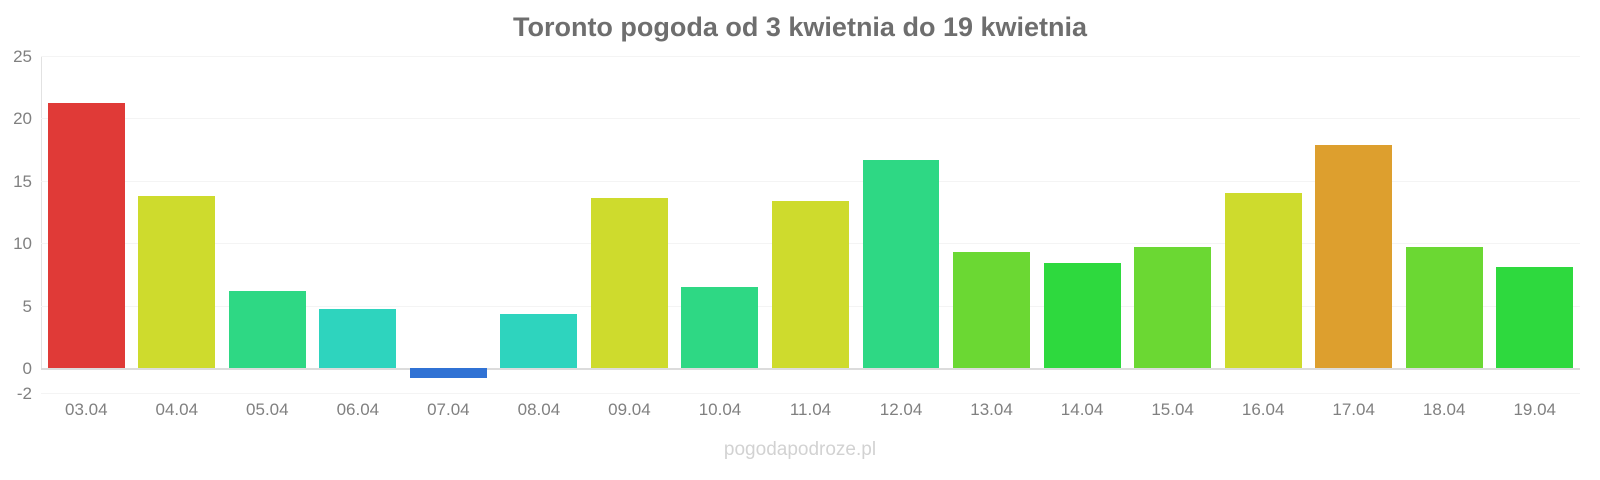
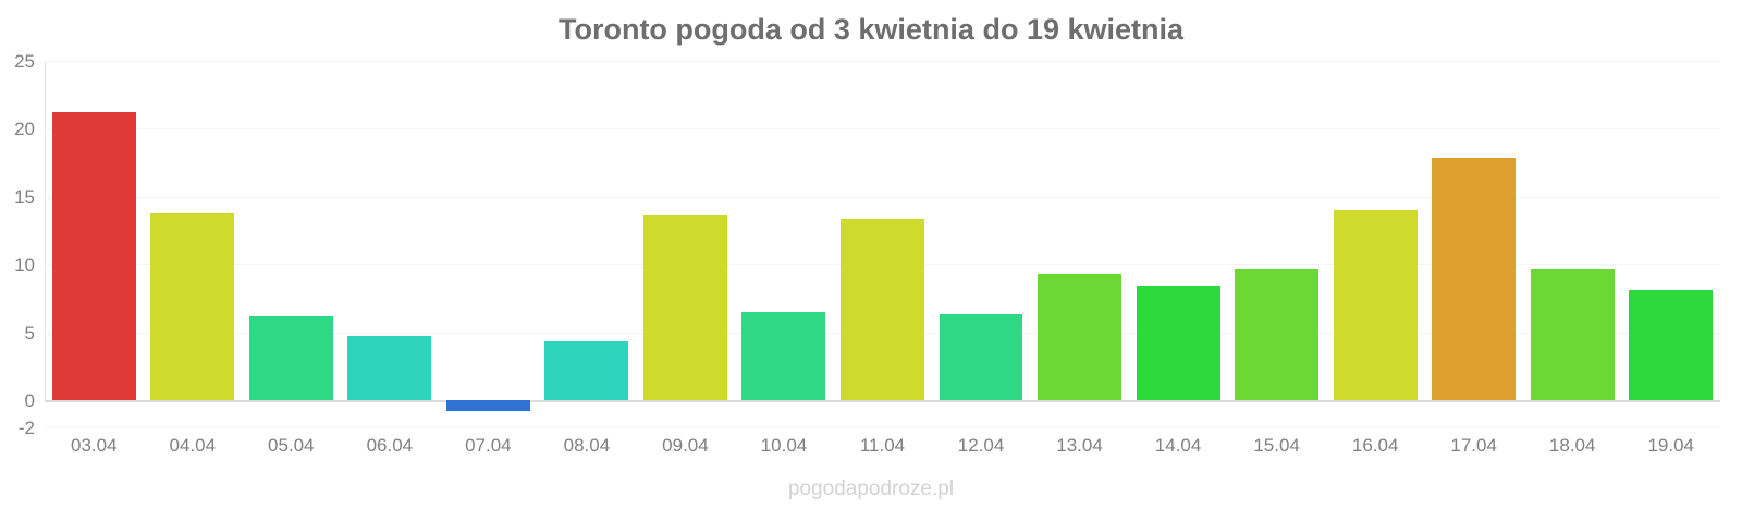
12.04: 16.7 -> 6.3
